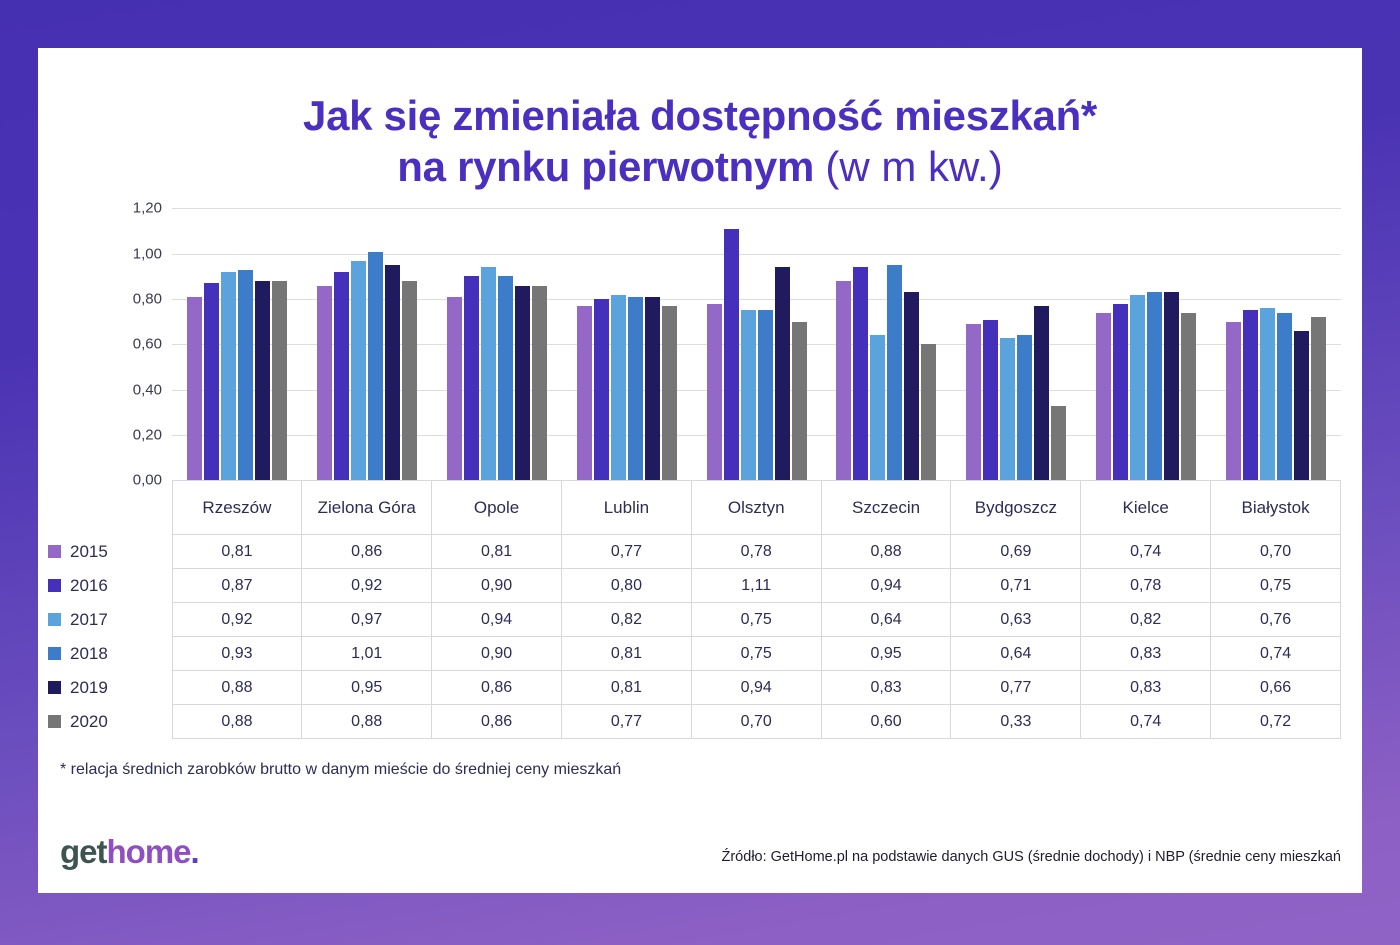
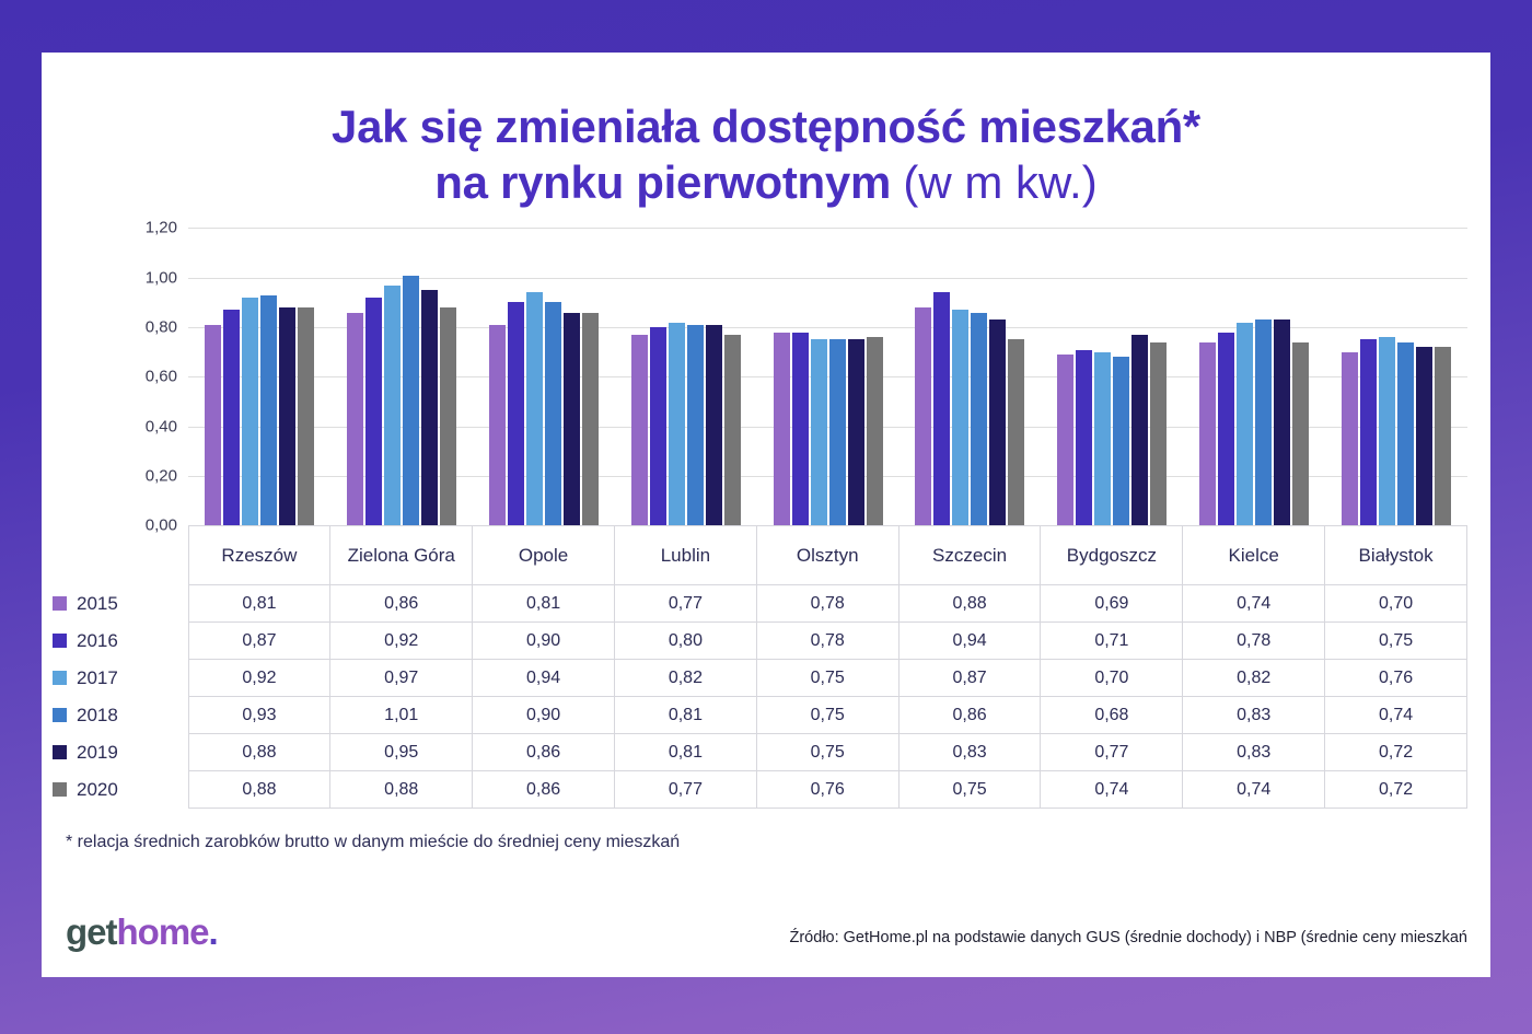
2016/Olsztyn: 1,11 -> 0,78
2019/Olsztyn: 0,94 -> 0,75
2020/Olsztyn: 0,70 -> 0,76
2017/Szczecin: 0,64 -> 0,87
2018/Szczecin: 0,95 -> 0,86
2020/Szczecin: 0,60 -> 0,75
2017/Bydgoszcz: 0,63 -> 0,70
2018/Bydgoszcz: 0,64 -> 0,68
2020/Bydgoszcz: 0,33 -> 0,74
2019/Białystok: 0,66 -> 0,72
